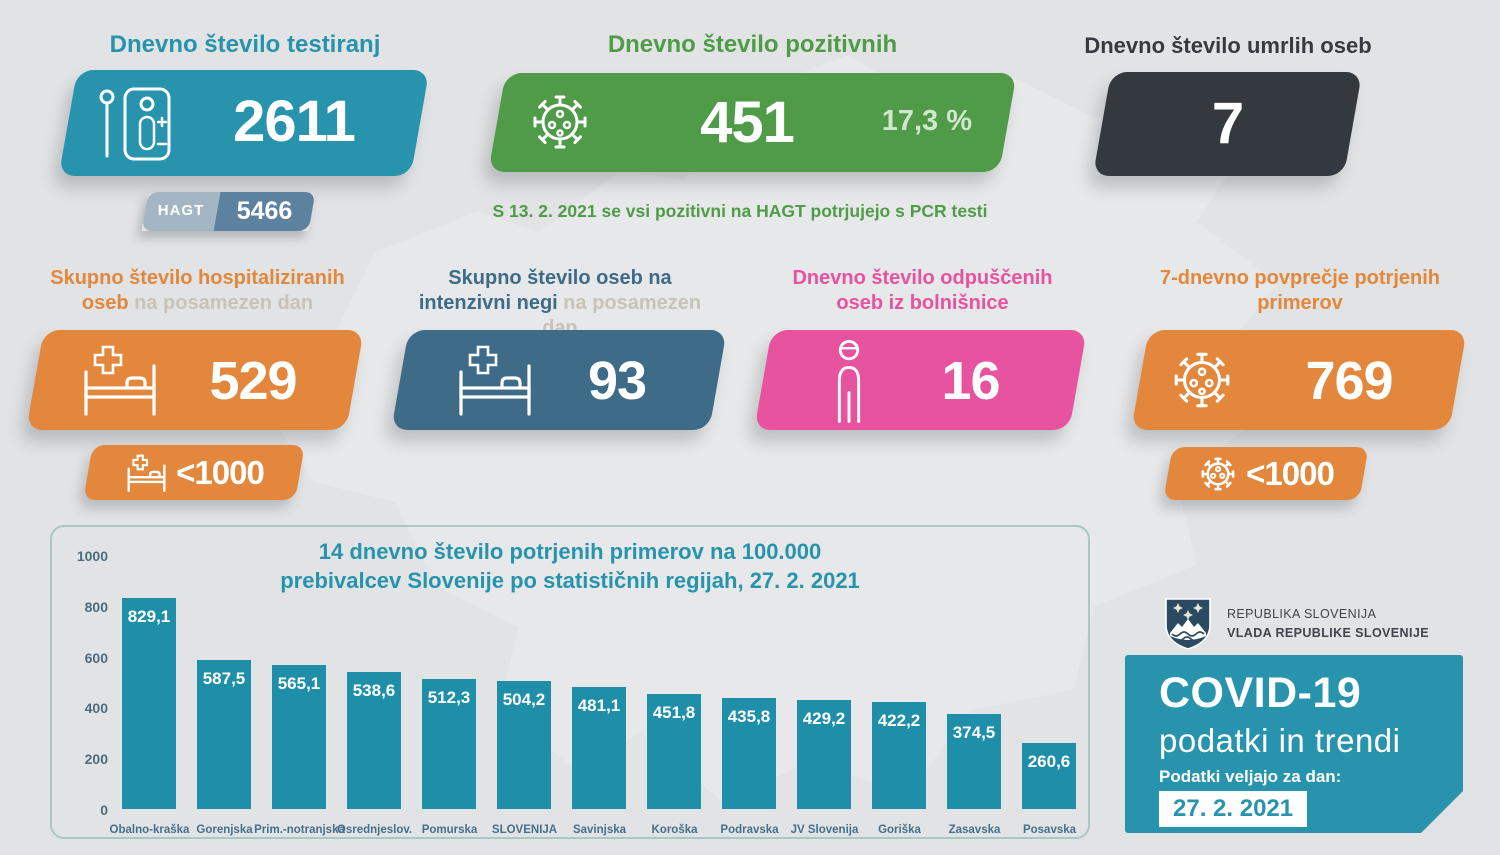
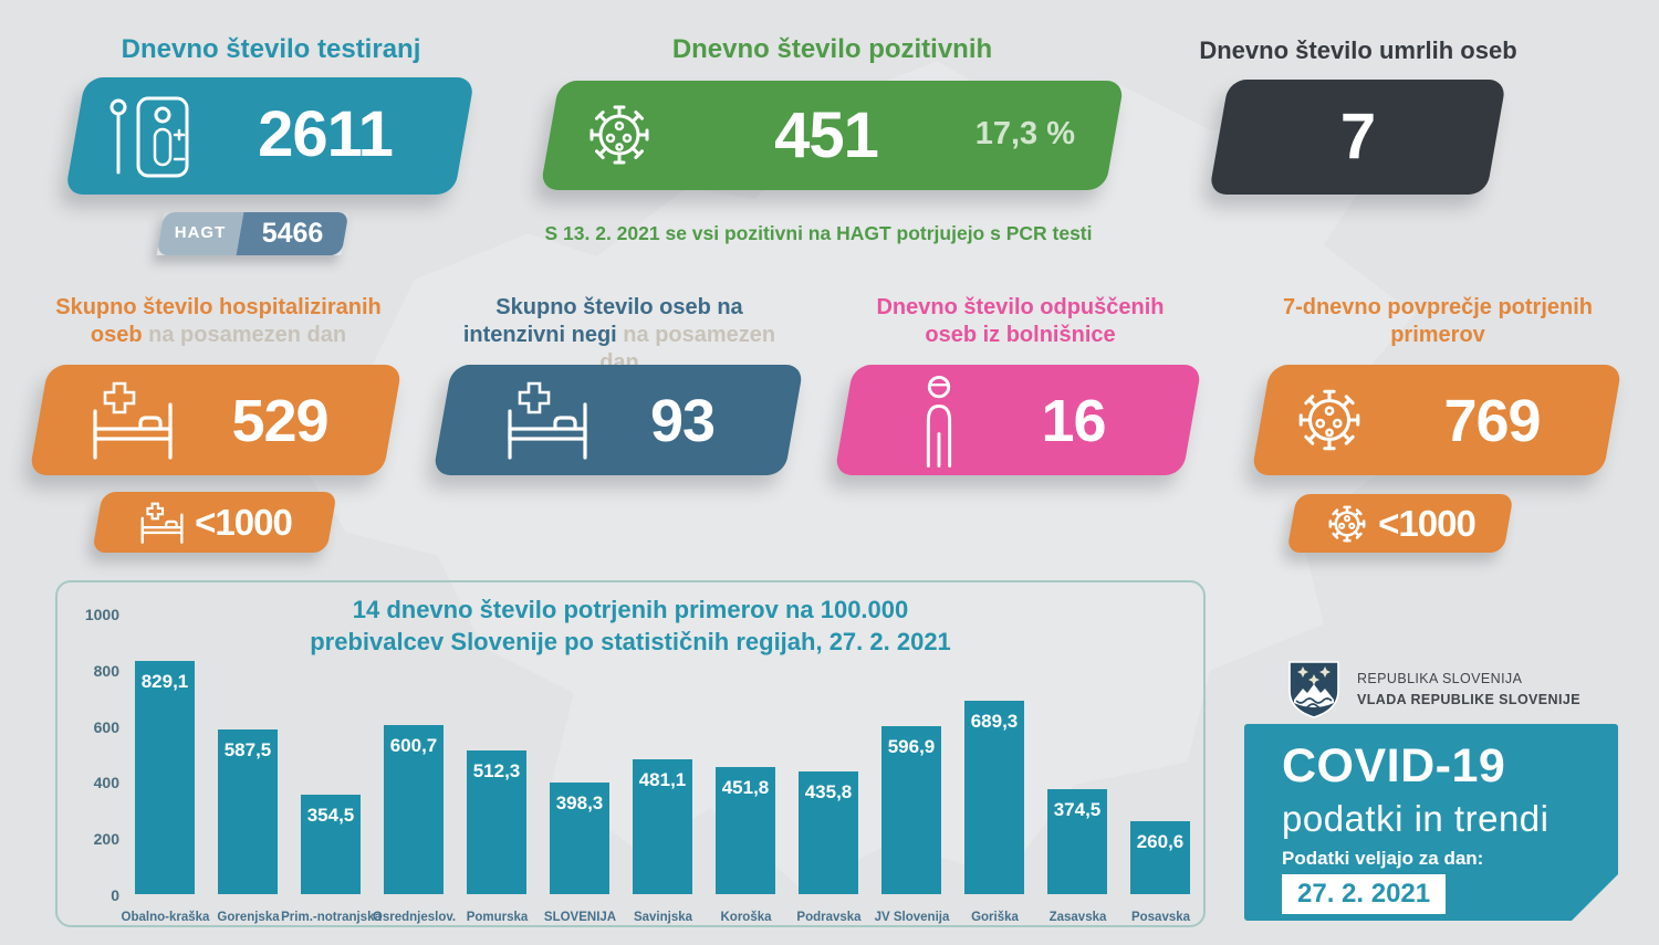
Prim.-notranjska: 565,1 -> 354,5
Osrednjeslov.: 538,6 -> 600,7
SLOVENIJA: 504,2 -> 398,3
JV Slovenija: 429,2 -> 596,9
Goriška: 422,2 -> 689,3
